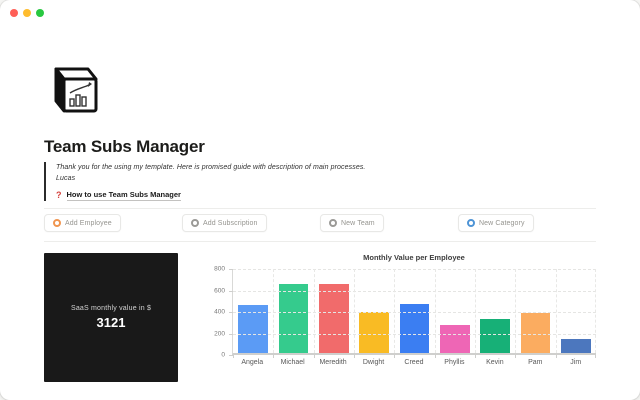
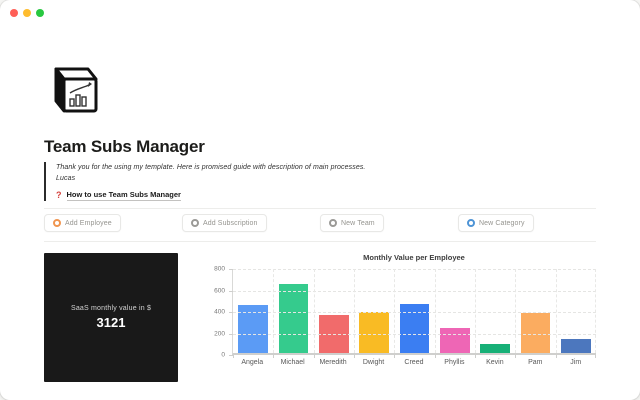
Meredith: 640 -> 350
Phyllis: 260 -> 230
Kevin: 320 -> 80
